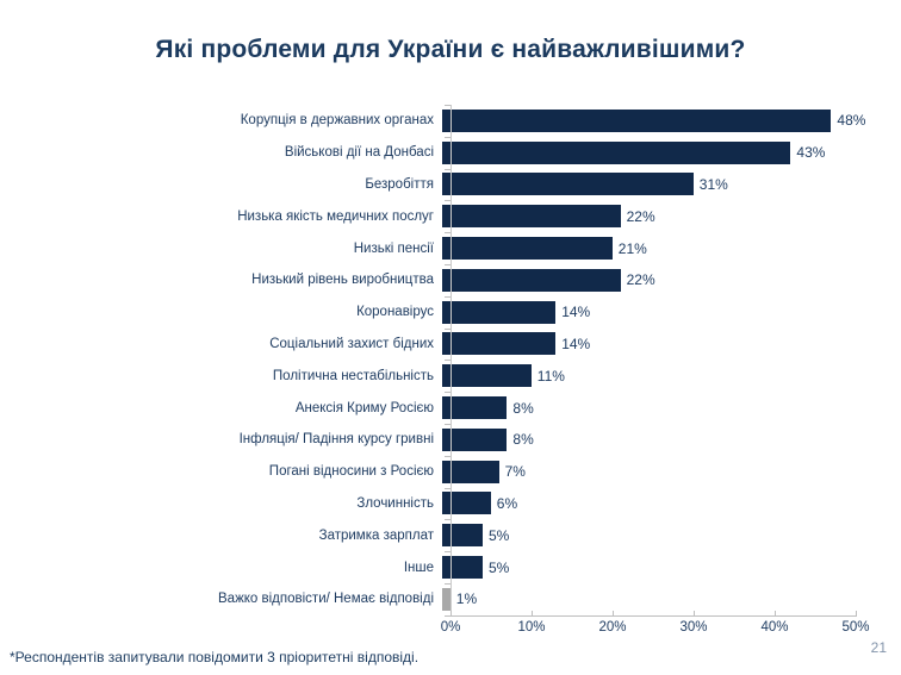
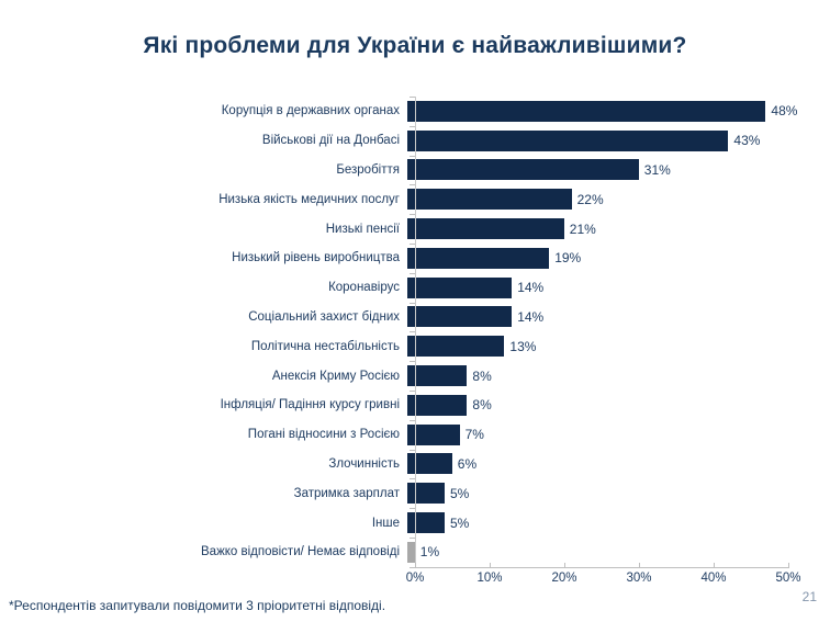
Низький рівень виробництва: 22% -> 19%
Політична нестабільність: 11% -> 13%
